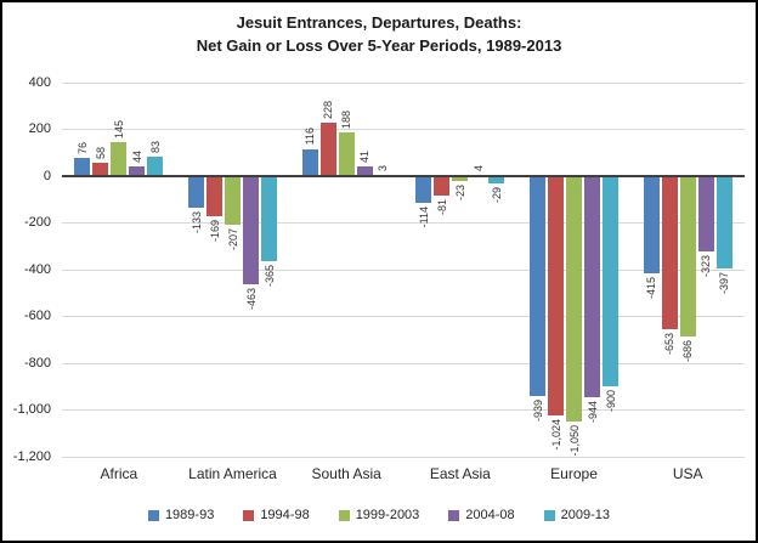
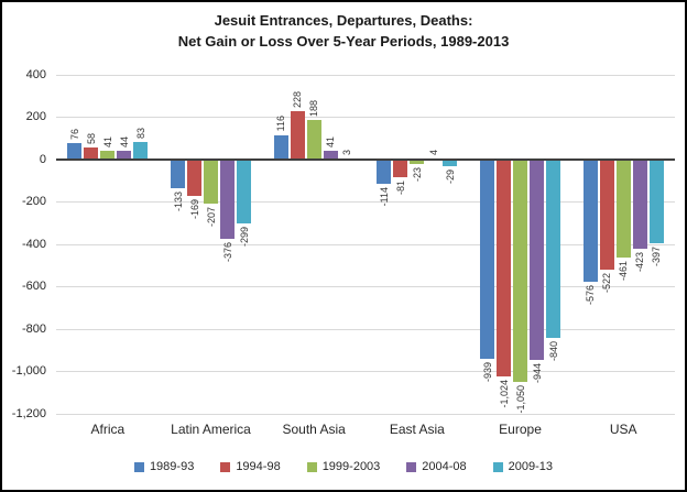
1999-2003/Africa: 145 -> 41
2004-08/Latin America: -463 -> -376
2009-13/Latin America: -365 -> -299
2009-13/Europe: -900 -> -840
1989-93/USA: -415 -> -576
1994-98/USA: -653 -> -522
1999-2003/USA: -686 -> -461
2004-08/USA: -323 -> -423
